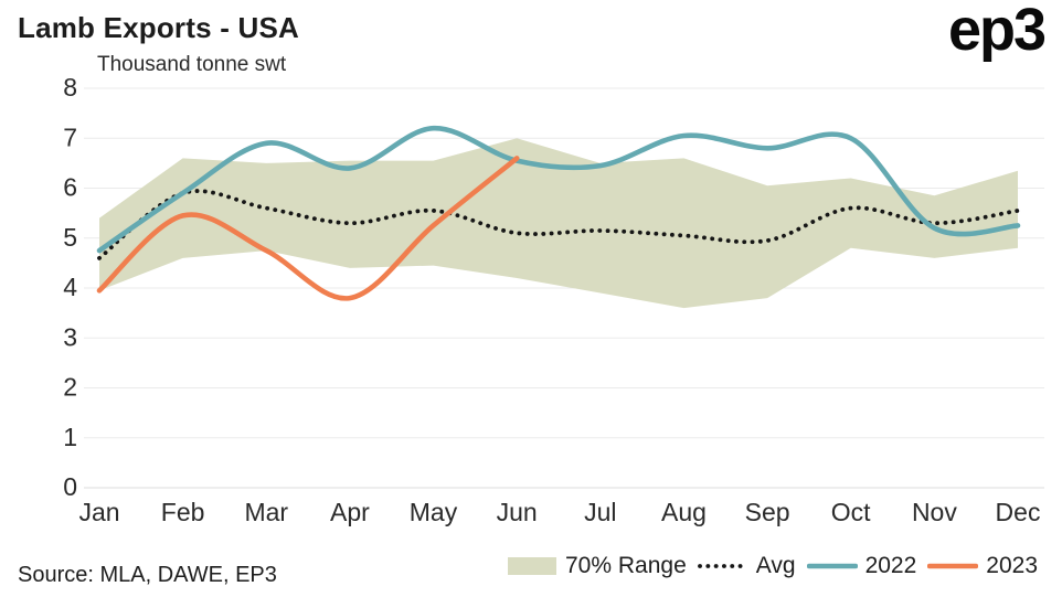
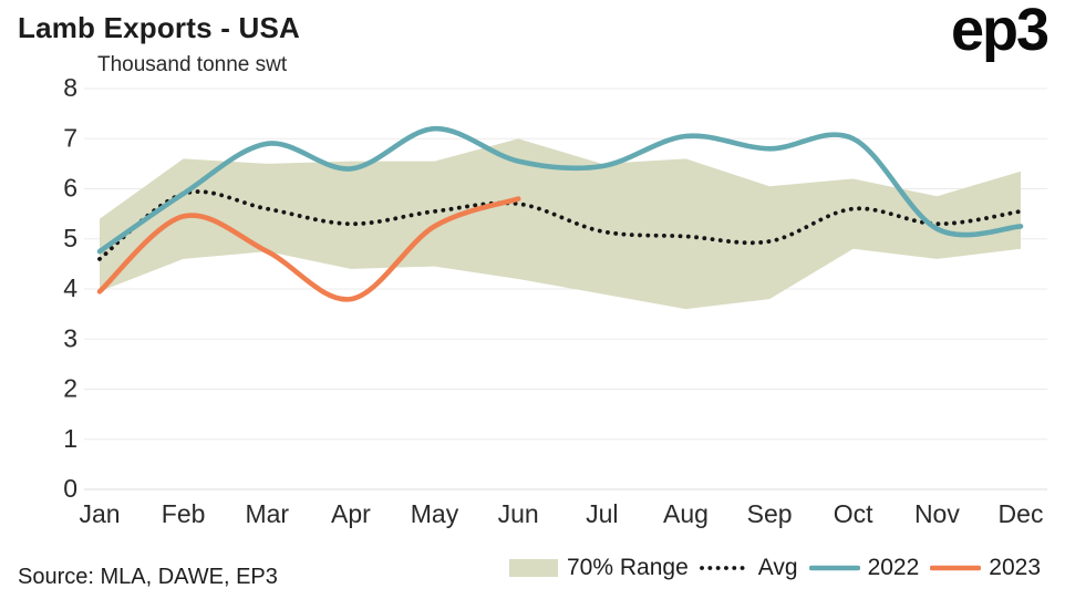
Avg/Jun: 5.1 -> 5.7
2023/Jun: 6.6 -> 5.8
